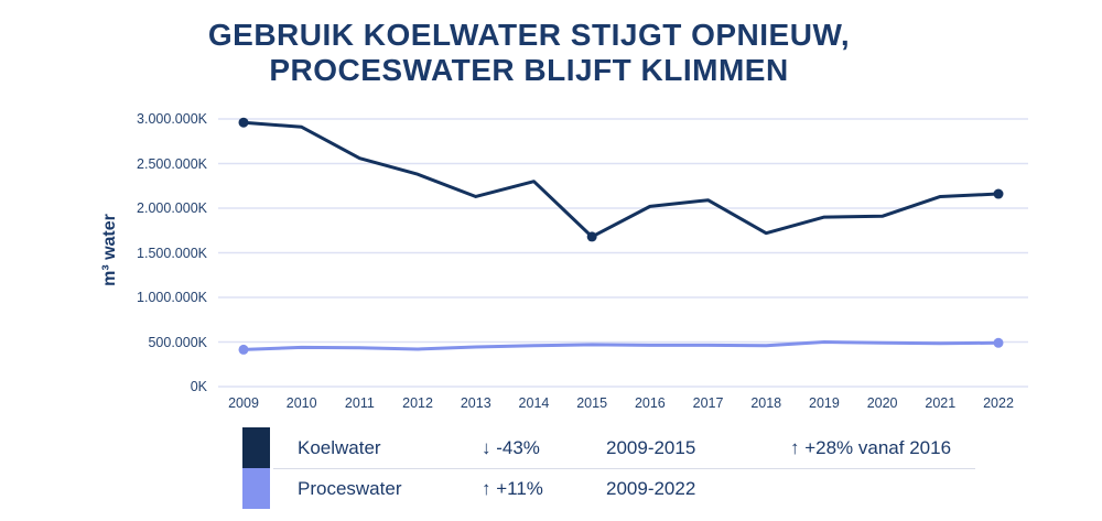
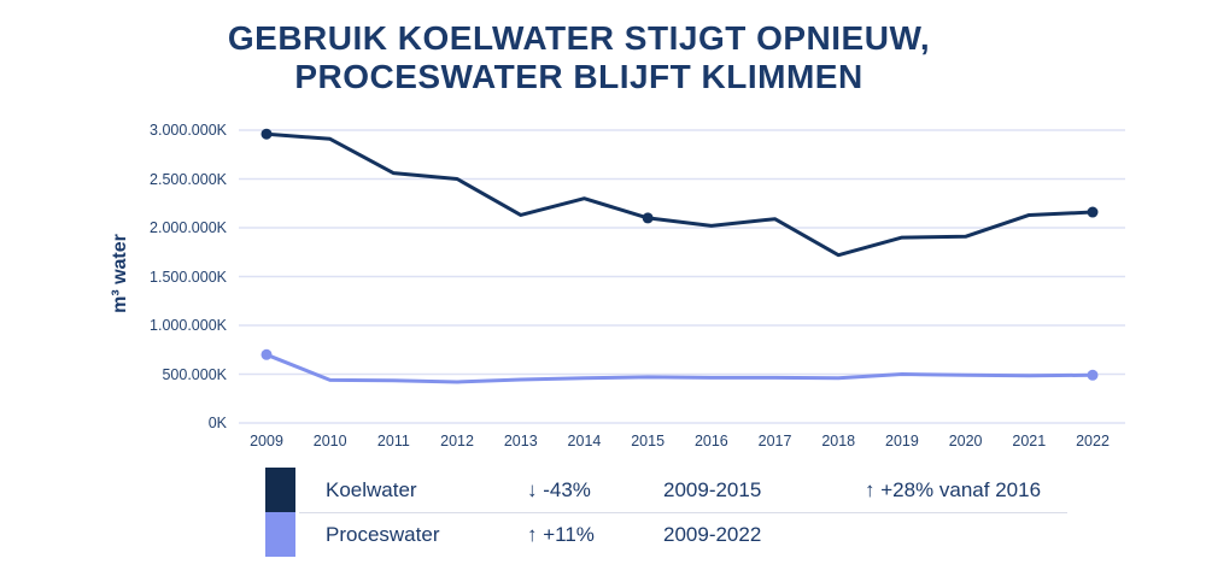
Proceswater/2009: 400000K -> 700000K
Koelwater/2012: 2400000K -> 2500000K
Koelwater/2015: 1700000K -> 2100000K
